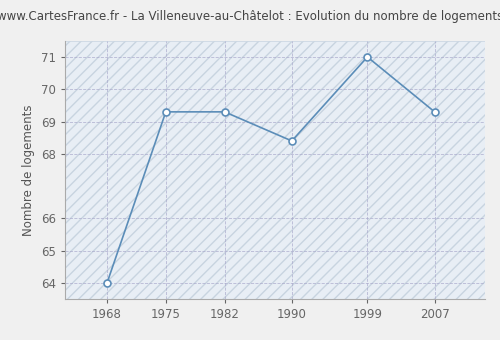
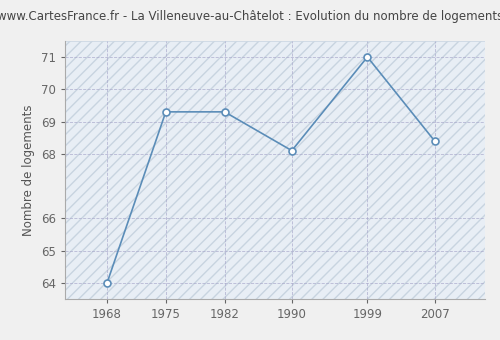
1990: 68.4 -> 68.1
2007: 69.3 -> 68.4
